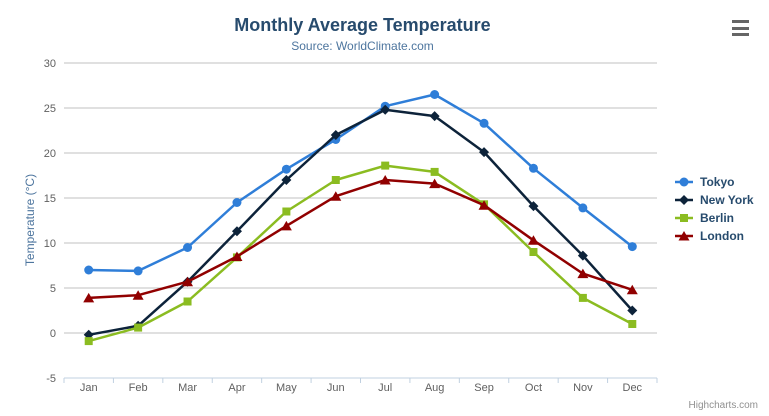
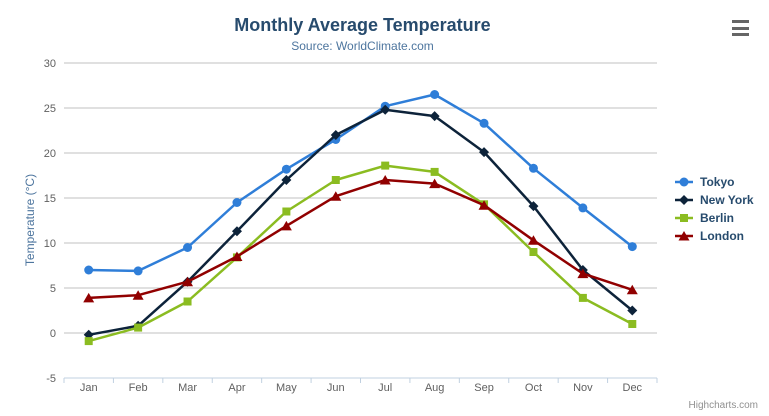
New York/Nov: 9 -> 7
